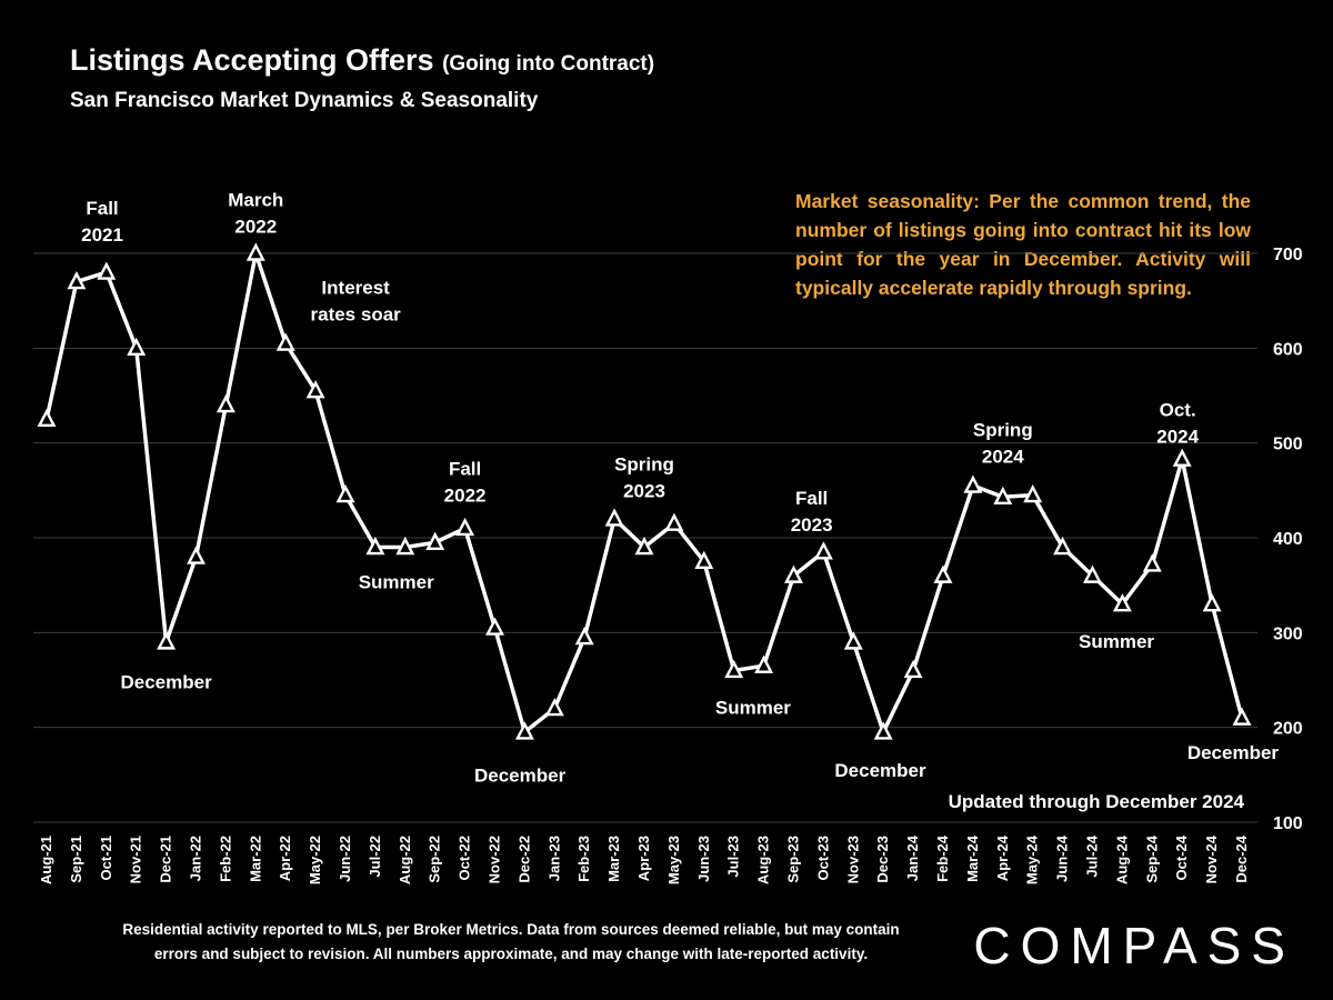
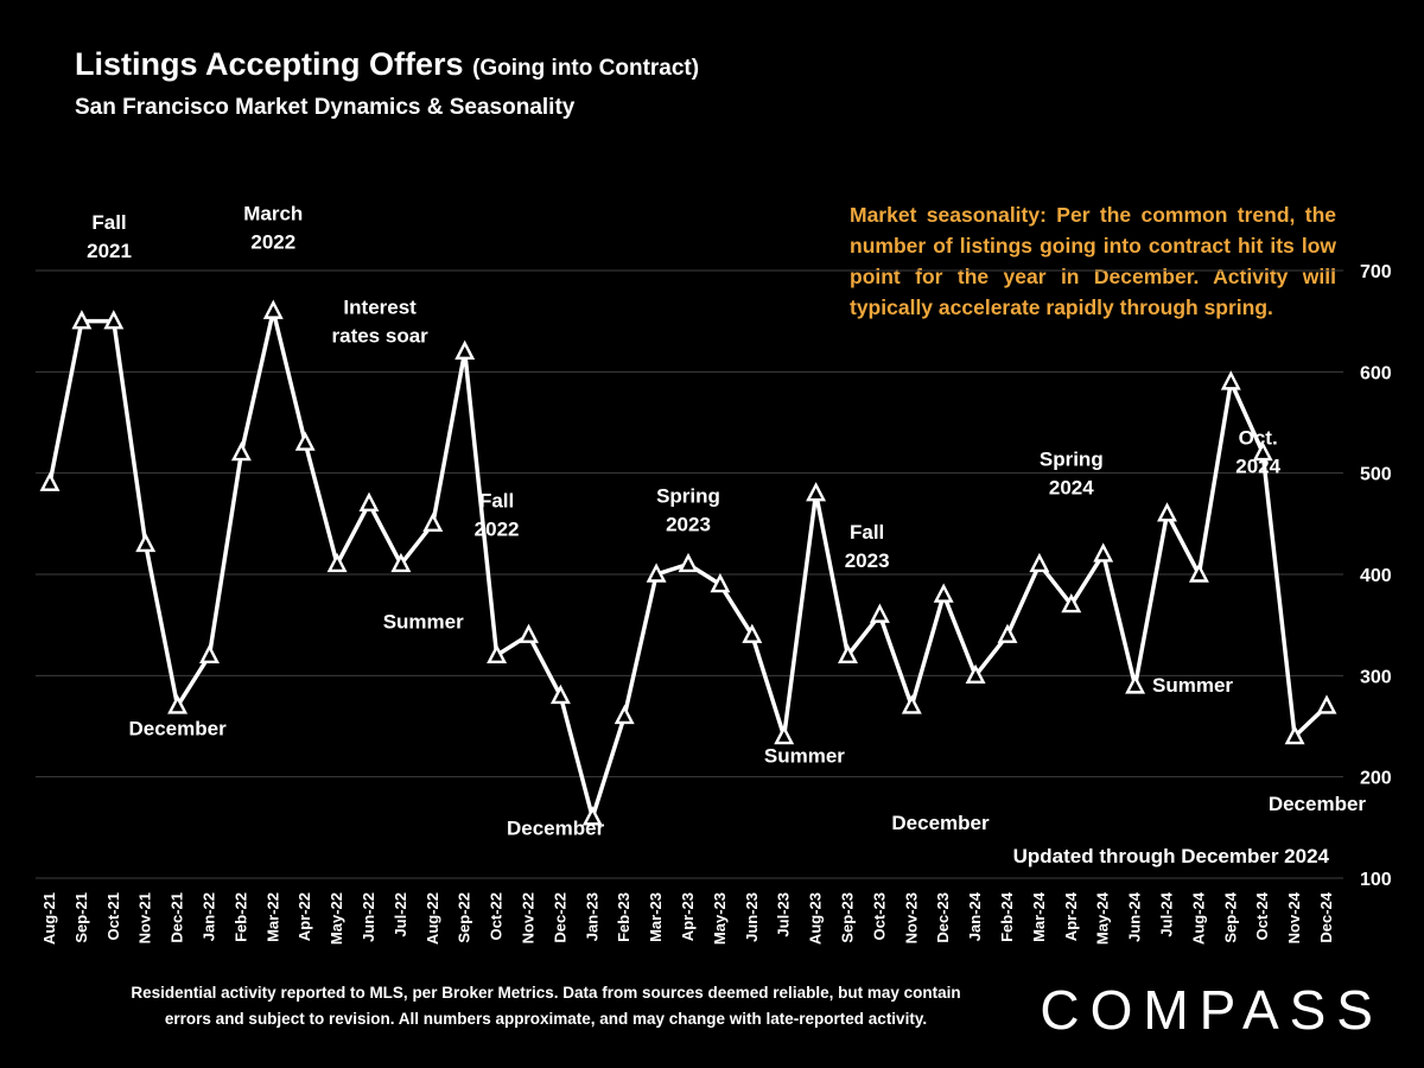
Aug-21: 520 -> 490
Sep-21: 670 -> 650
Oct-21: 680 -> 650
Nov-21: 600 -> 430
Dec-21: 290 -> 270
Jan-22: 380 -> 320
Feb-22: 540 -> 520
Mar-22: 700 -> 660
Apr-22: 600 -> 530
May-22: 560 -> 410
Jun-22: 440 -> 470
Jul-22: 390 -> 410
Aug-22: 390 -> 450
Sep-22: 400 -> 620
Oct-22: 410 -> 320
Nov-22: 300 -> 340
Dec-22: 200 -> 280
Jan-23: 220 -> 160
Feb-23: 300 -> 260
Mar-23: 420 -> 400
Apr-23: 390 -> 410
May-23: 420 -> 390
Jun-23: 380 -> 340
Jul-23: 260 -> 240
Aug-23: 260 -> 480
Sep-23: 360 -> 320
Oct-23: 380 -> 360
Nov-23: 290 -> 270
Dec-23: 200 -> 380
Jan-24: 260 -> 300
Feb-24: 360 -> 340
Mar-24: 460 -> 410
Apr-24: 440 -> 370
May-24: 440 -> 420
Jun-24: 390 -> 290
Jul-24: 360 -> 460
Aug-24: 330 -> 400
Sep-24: 370 -> 590
Oct-24: 480 -> 520
Nov-24: 330 -> 240
Dec-24: 210 -> 270
